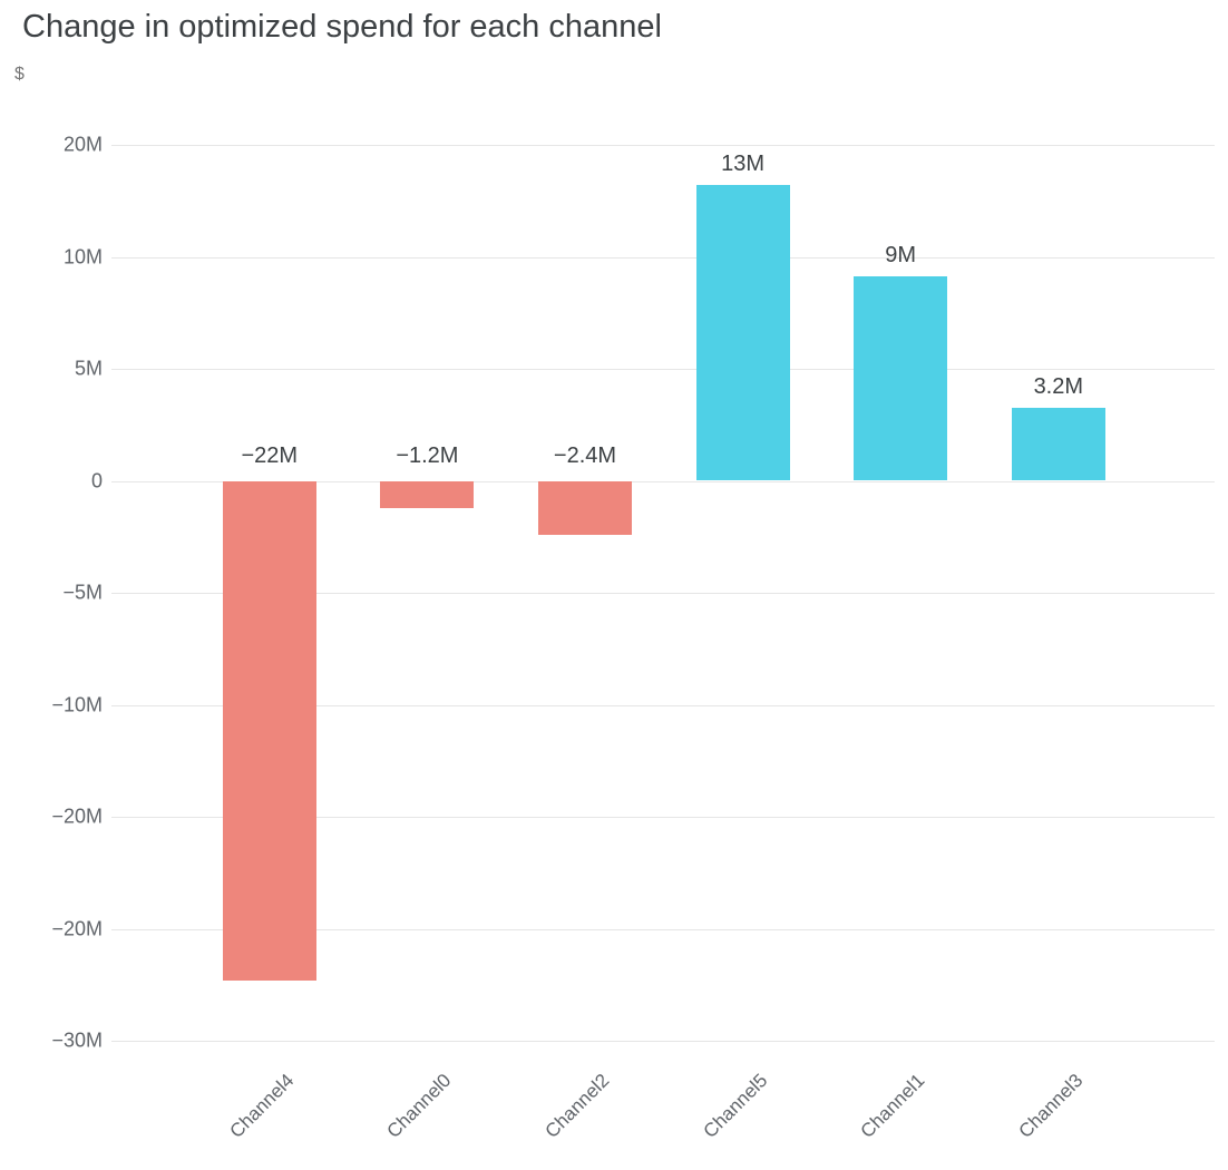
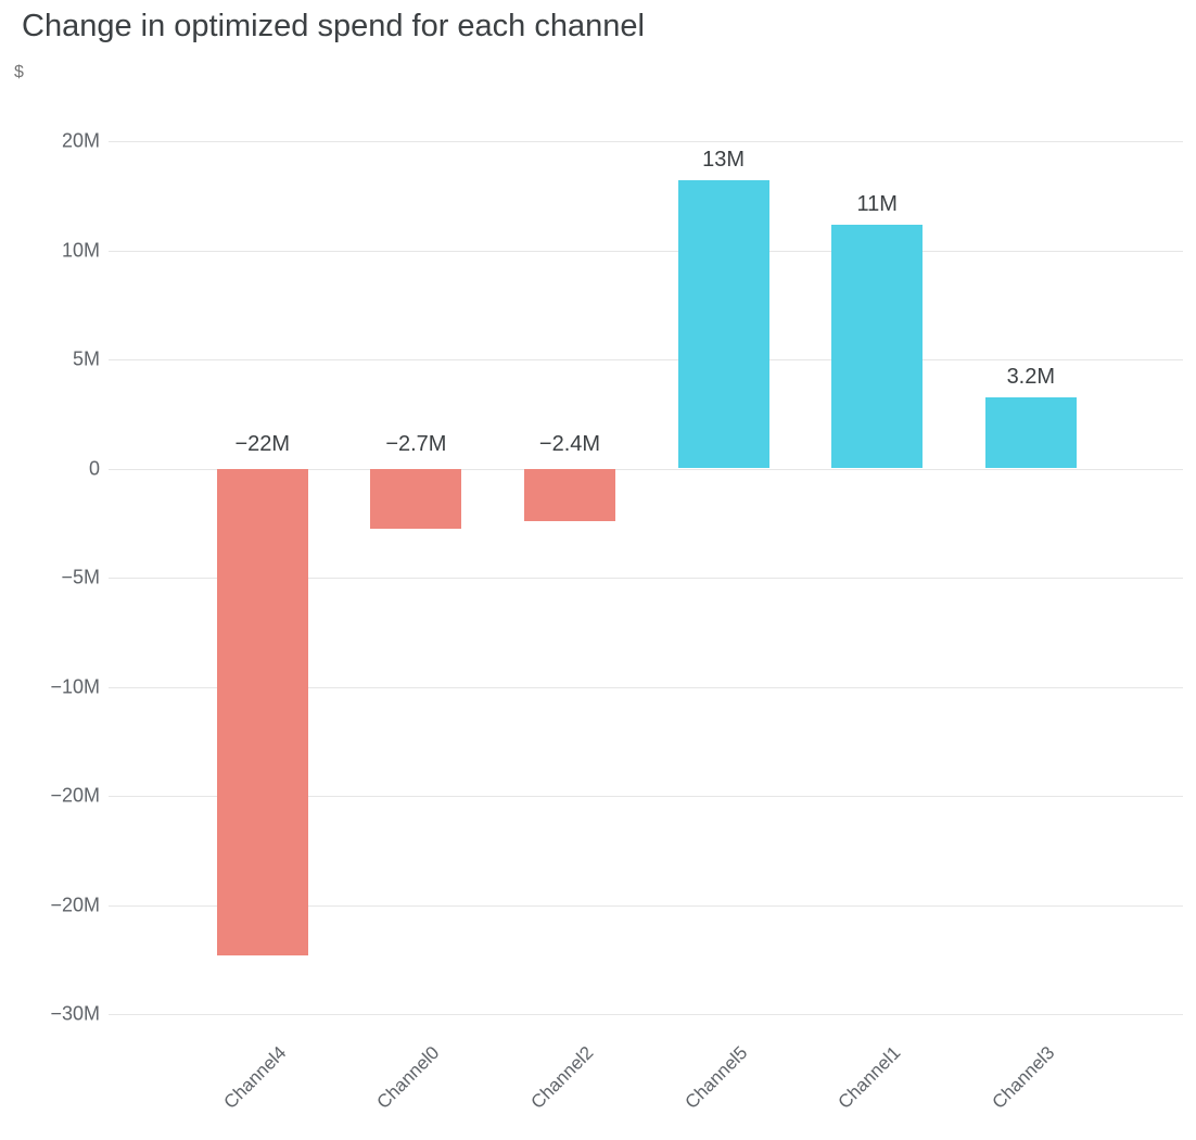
Channel0: −1.2M -> −2.7M
Channel1: 9M -> 11M
